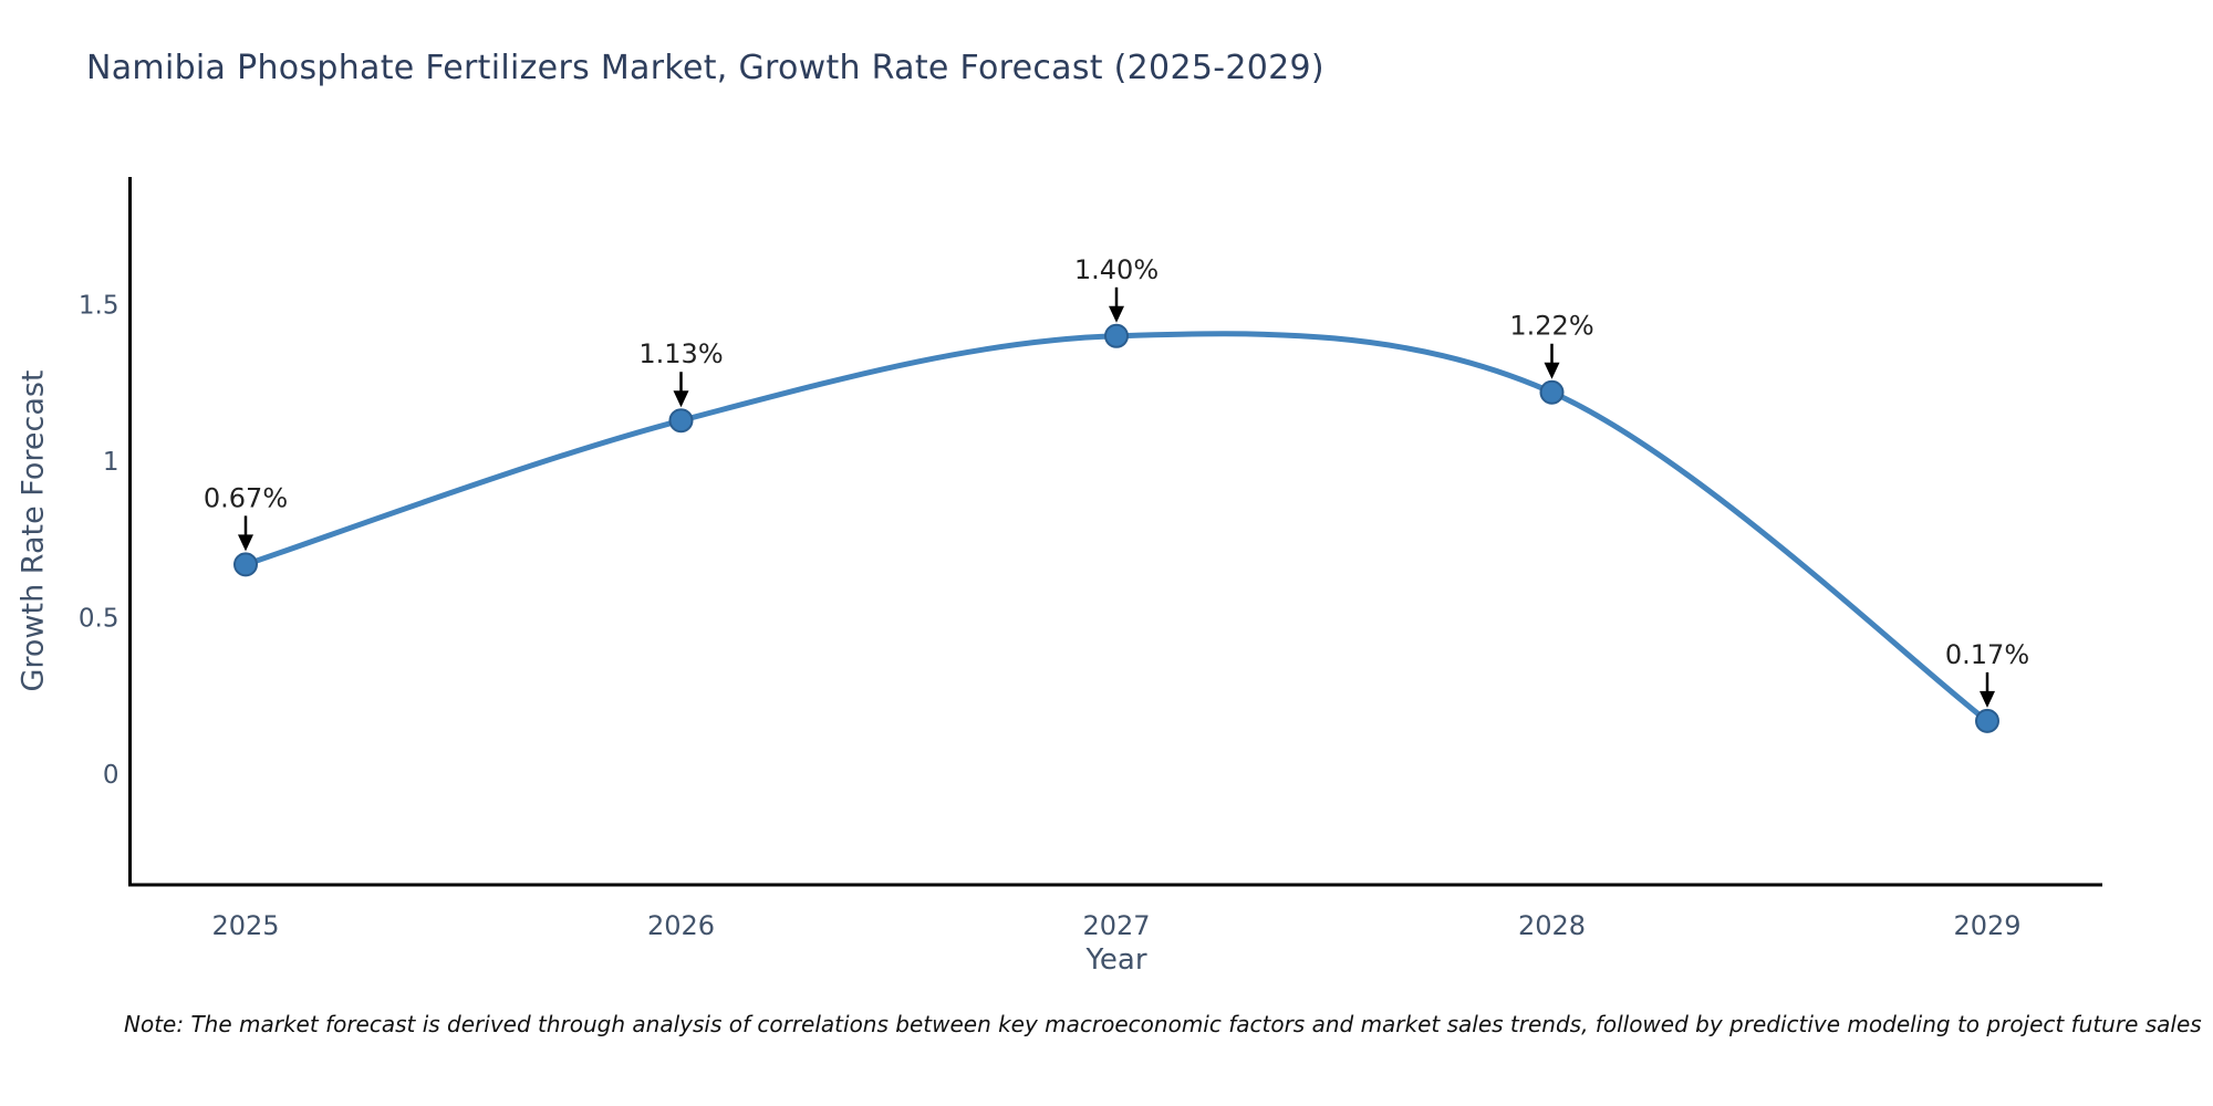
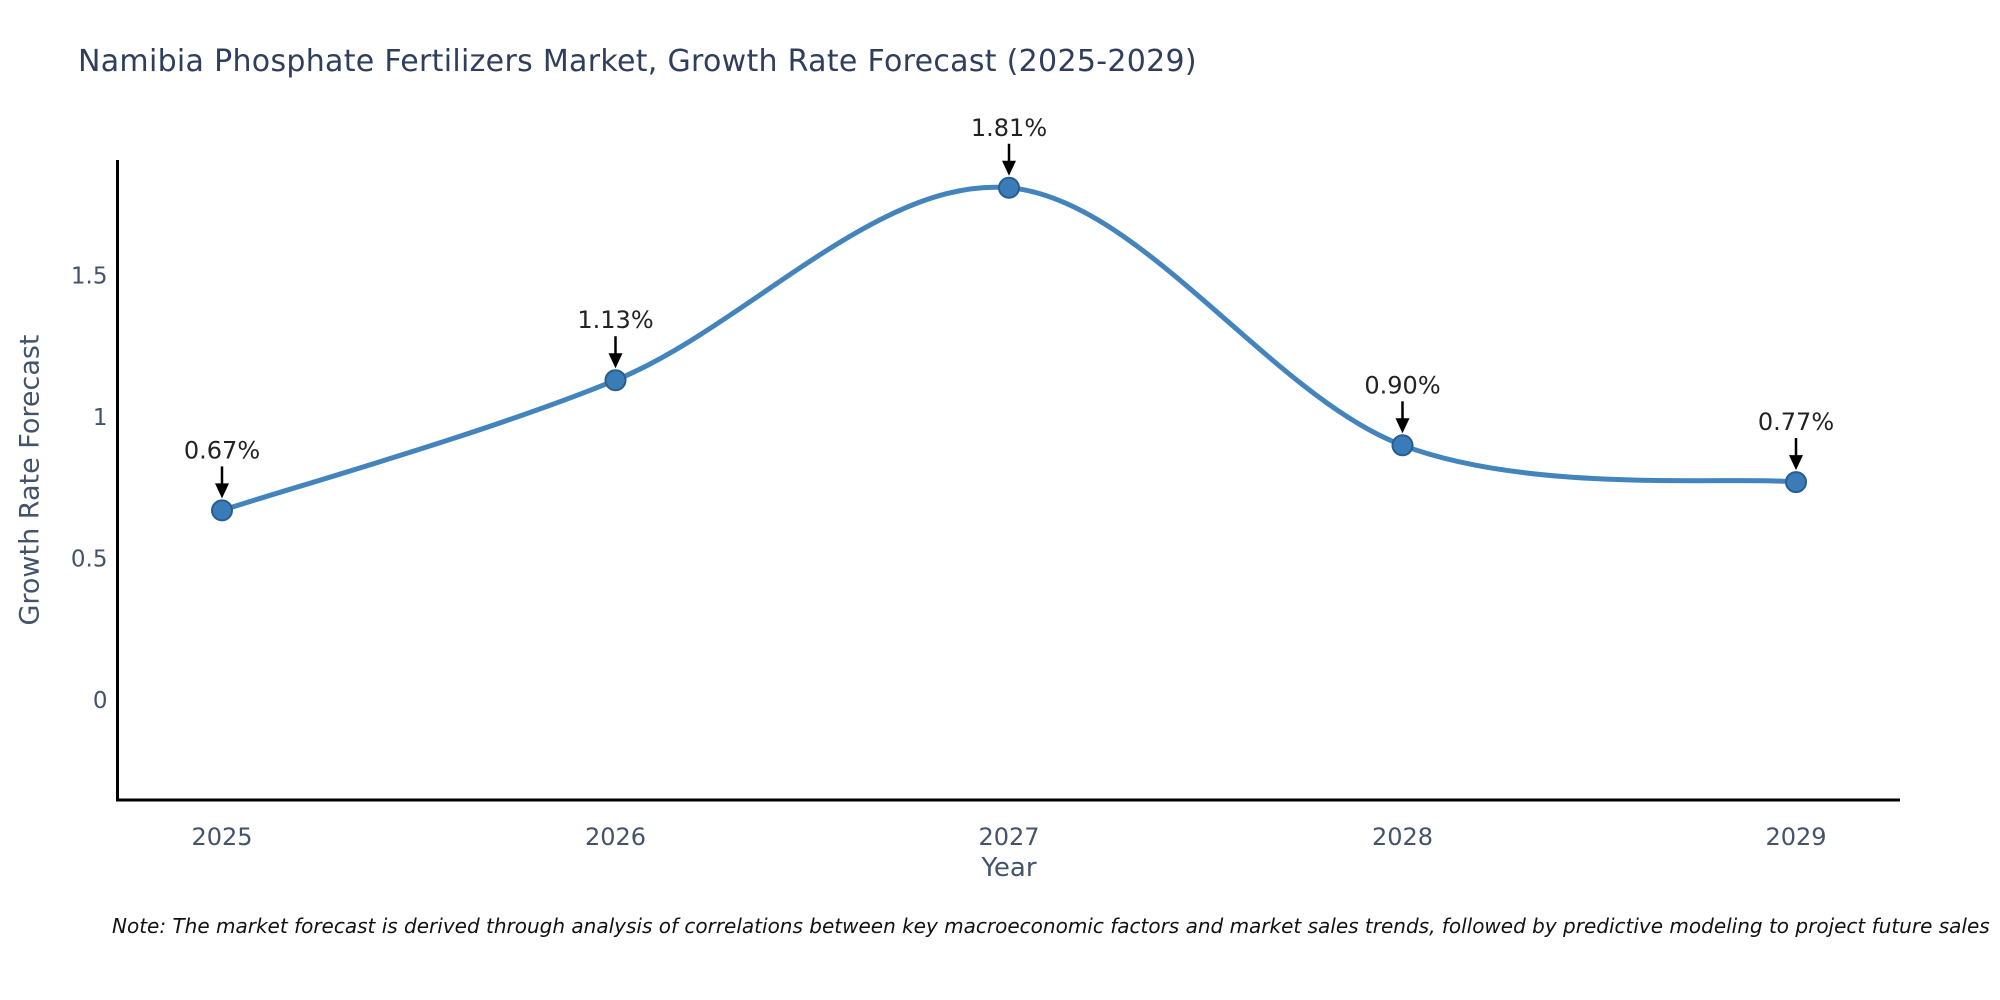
2027: 1.40% -> 1.81%
2028: 1.22% -> 0.90%
2029: 0.17% -> 0.77%
